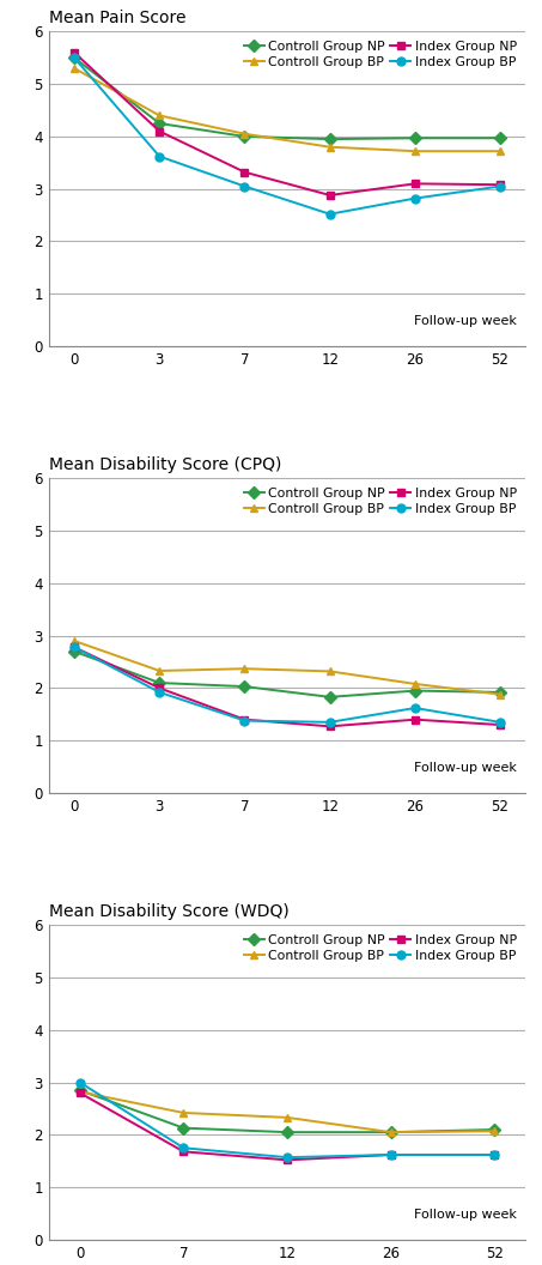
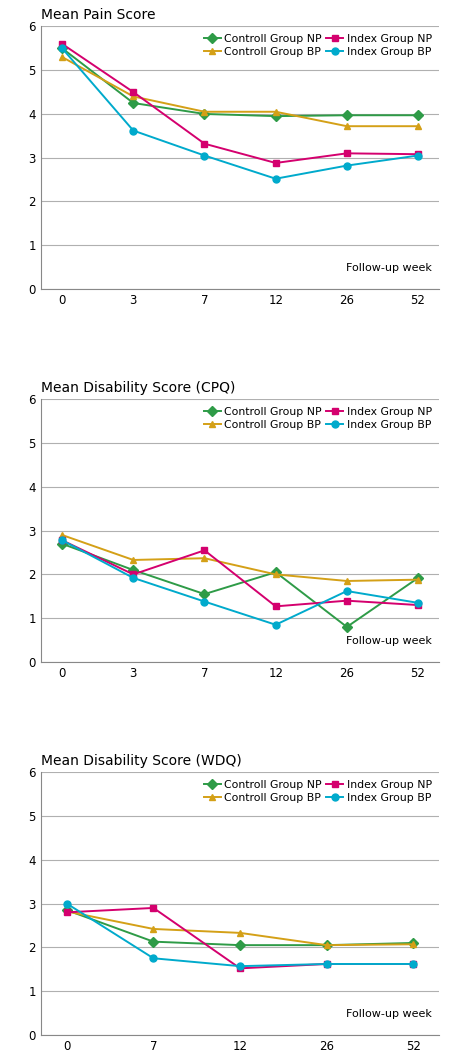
Mean Pain Score/Index Group NP/3: 4.10 -> 4.50
Mean Pain Score/Controll Group BP/12: 3.80 -> 4.05
Mean Disability Score (CPQ)/Controll Group NP/7: 2.03 -> 1.55
Mean Disability Score (CPQ)/Index Group NP/7: 1.40 -> 2.55
Mean Disability Score (CPQ)/Controll Group NP/12: 1.83 -> 2.05
Mean Disability Score (CPQ)/Controll Group BP/12: 2.32 -> 2.00
Mean Disability Score (CPQ)/Index Group BP/12: 1.35 -> 0.85
Mean Disability Score (CPQ)/Controll Group NP/26: 1.95 -> 0.80
Mean Disability Score (CPQ)/Controll Group BP/26: 2.08 -> 1.85
Mean Disability Score (WDQ)/Index Group NP/7: 1.68 -> 2.90
